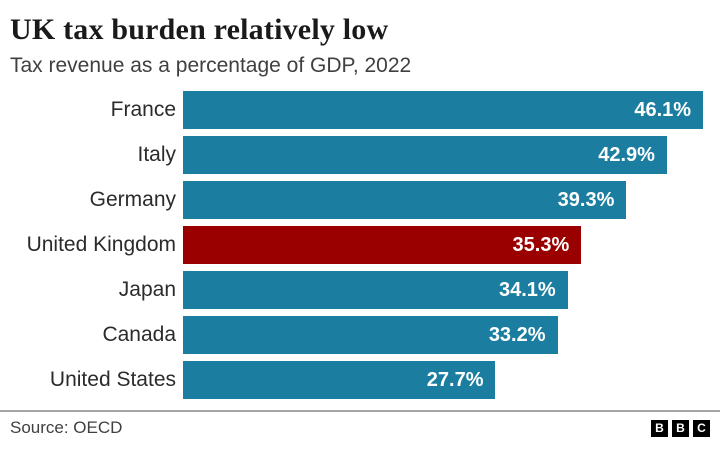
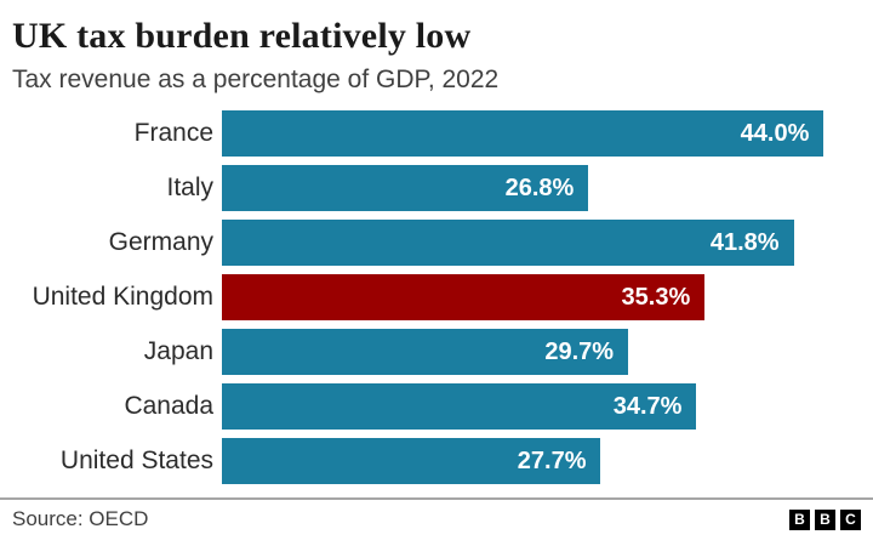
France: 46.1% -> 44.0%
Italy: 42.9% -> 26.8%
Germany: 39.3% -> 41.8%
Japan: 34.1% -> 29.7%
Canada: 33.2% -> 34.7%
